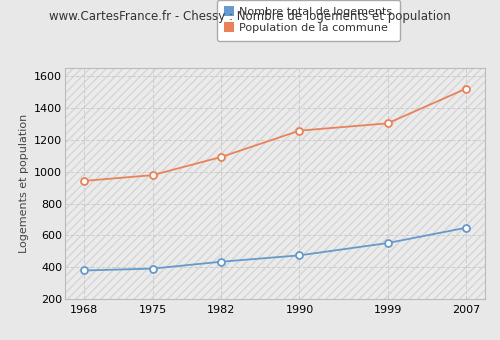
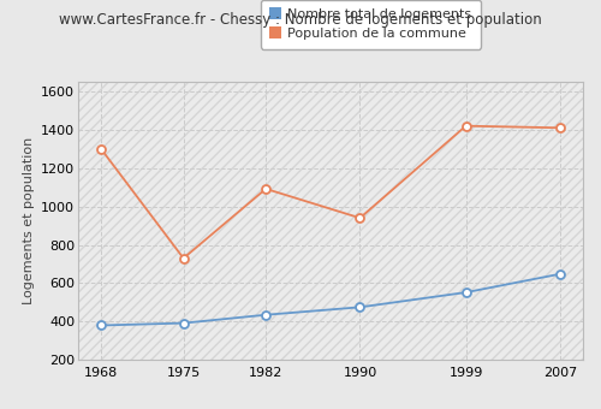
Population de la commune/1968: 940 -> 1300
Population de la commune/1975: 980 -> 730
Population de la commune/1990: 1260 -> 940
Population de la commune/1999: 1300 -> 1420
Population de la commune/2007: 1520 -> 1410
